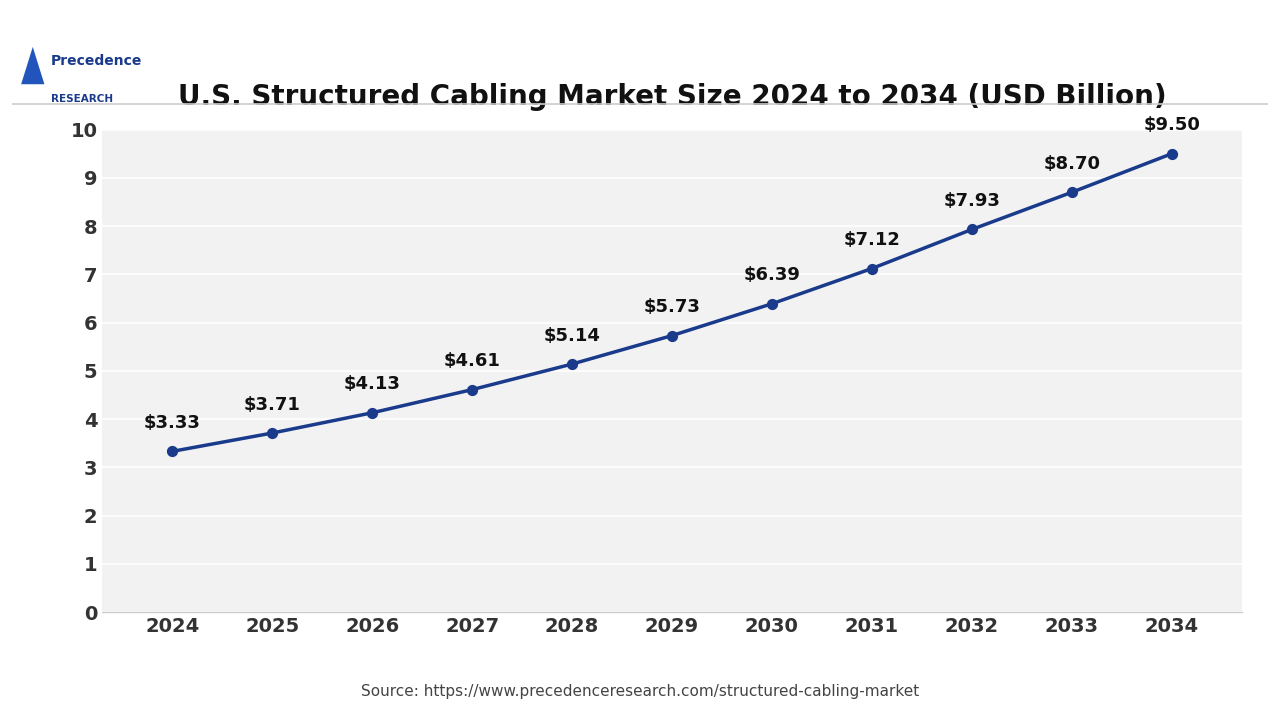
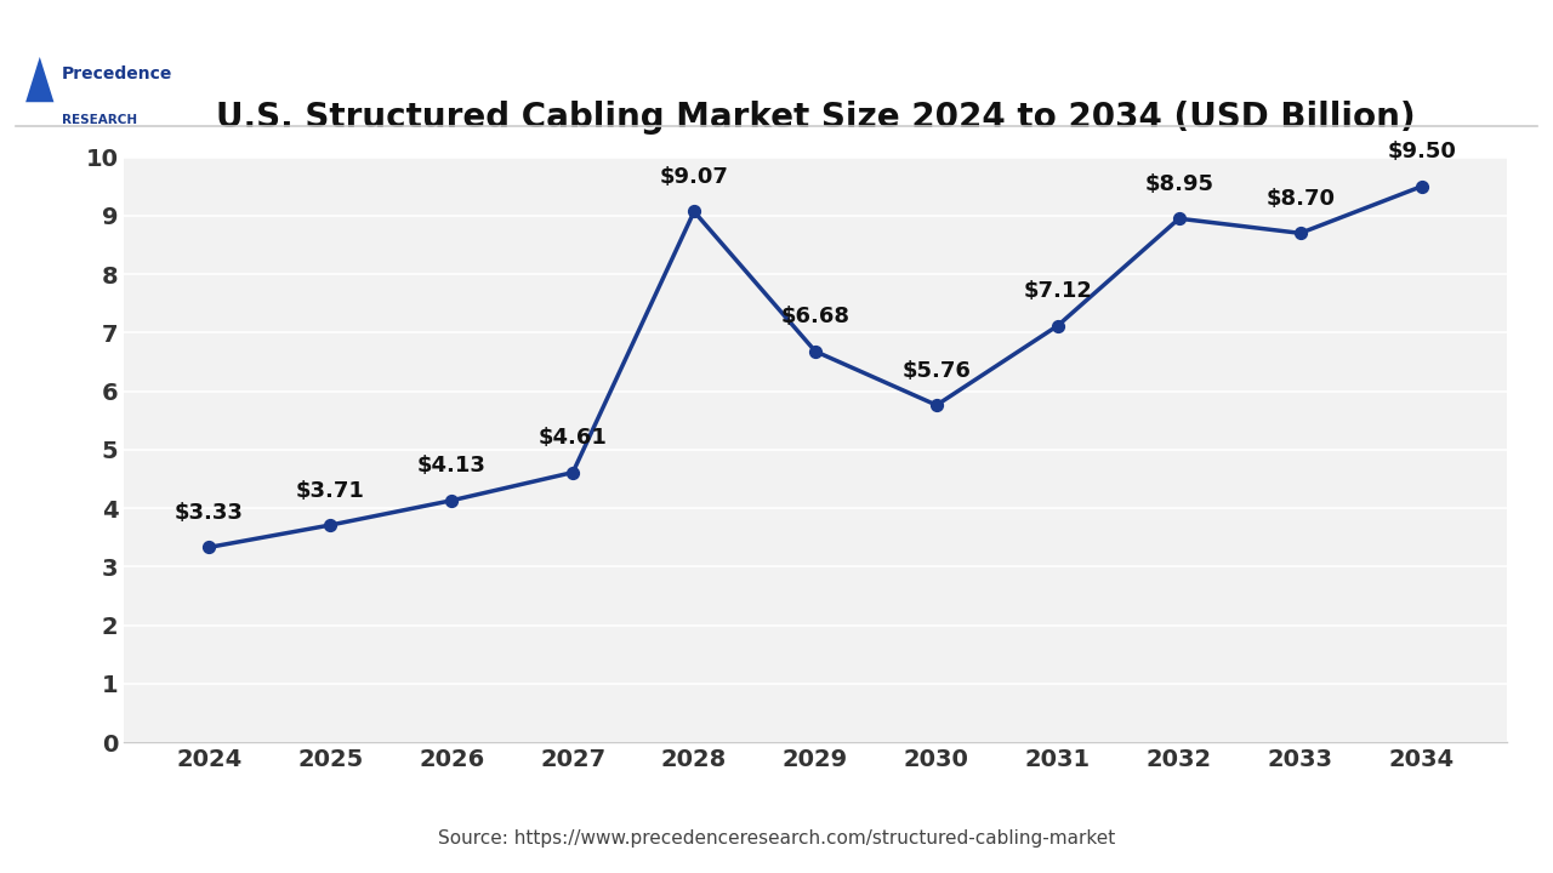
2028: $5.14 -> $9.07
2029: $5.73 -> $6.68
2030: $6.39 -> $5.76
2032: $7.93 -> $8.95
